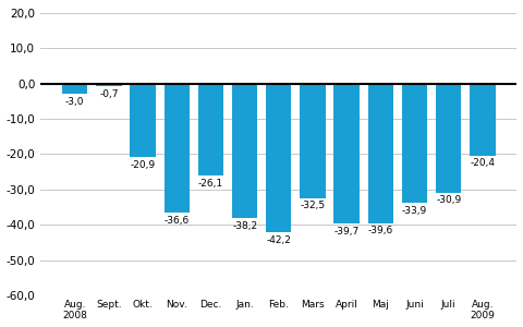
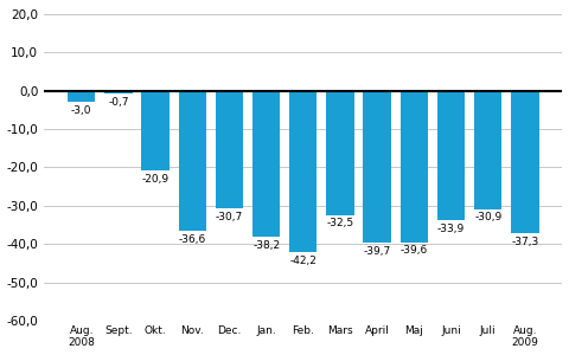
Dec.: -26,1 -> -30,7
Aug. 2009: -20,4 -> -37,3
